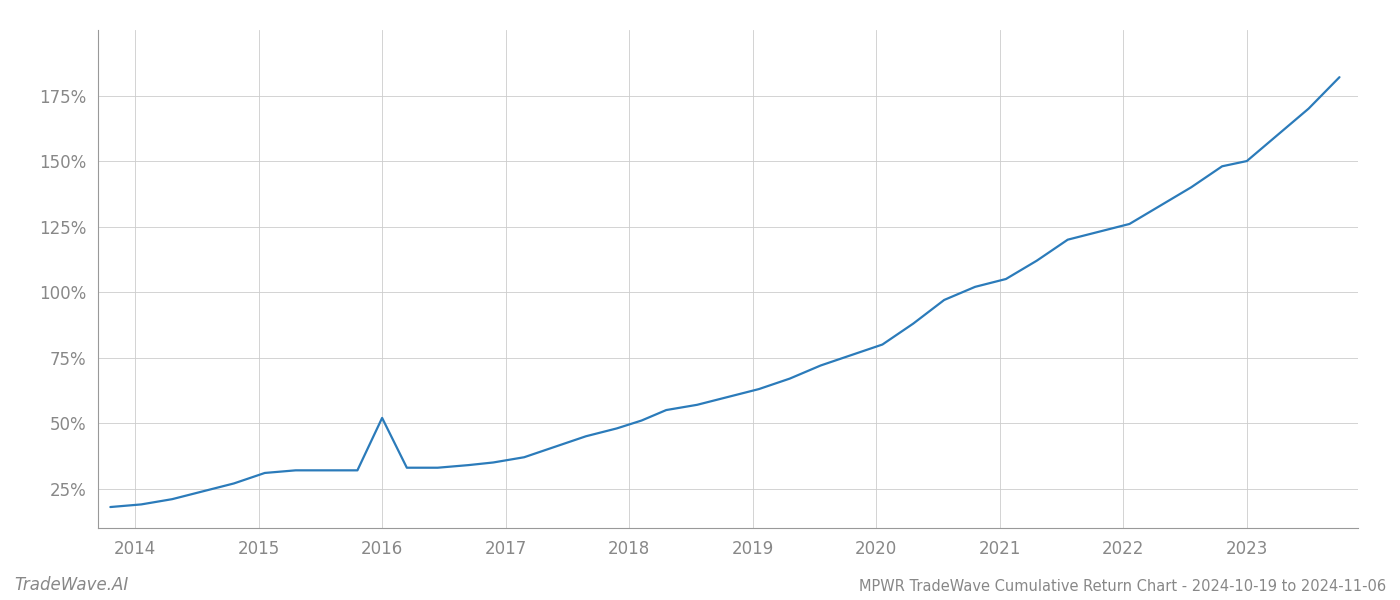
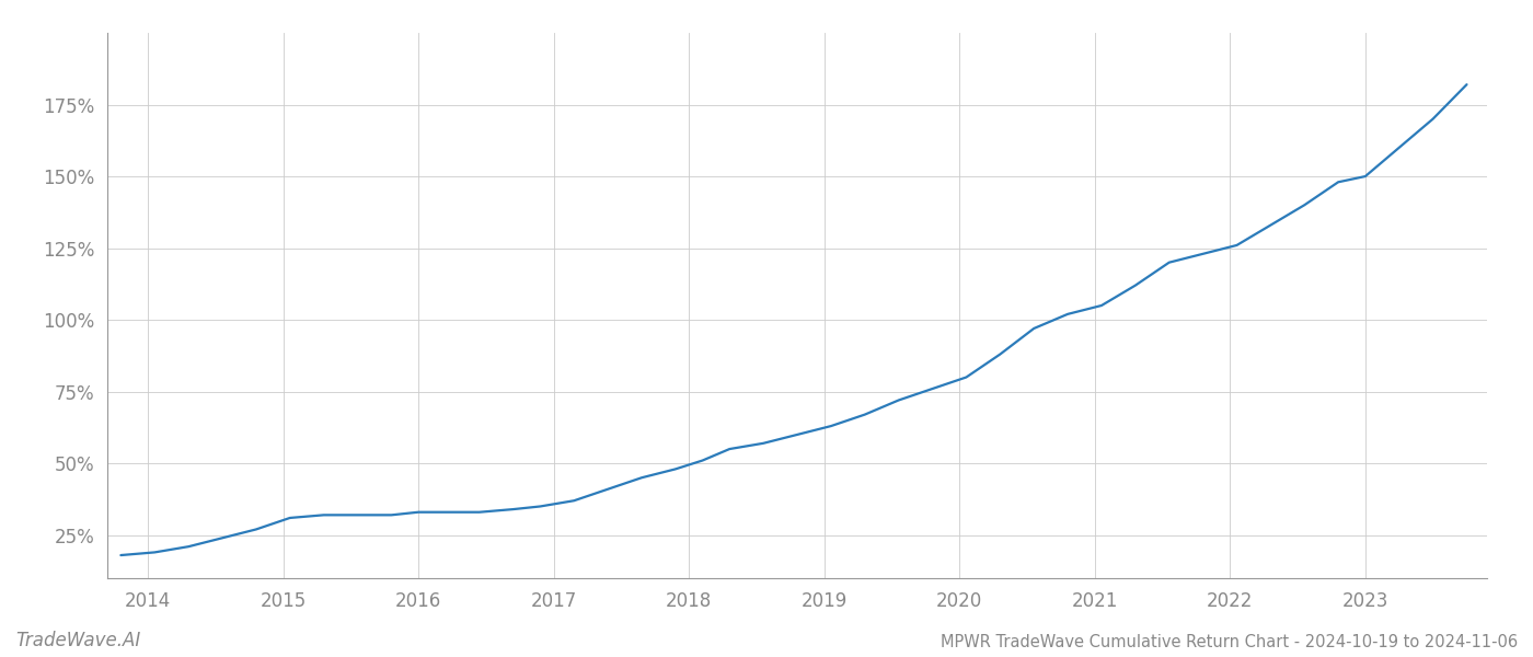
2016: 52% -> 33%
